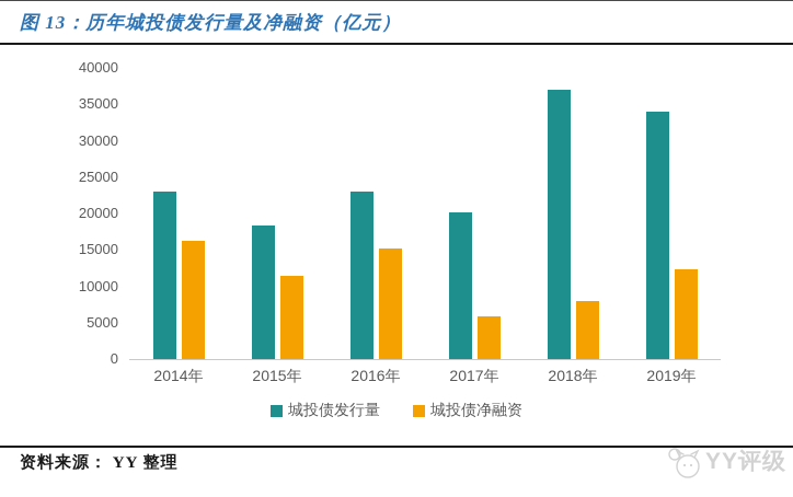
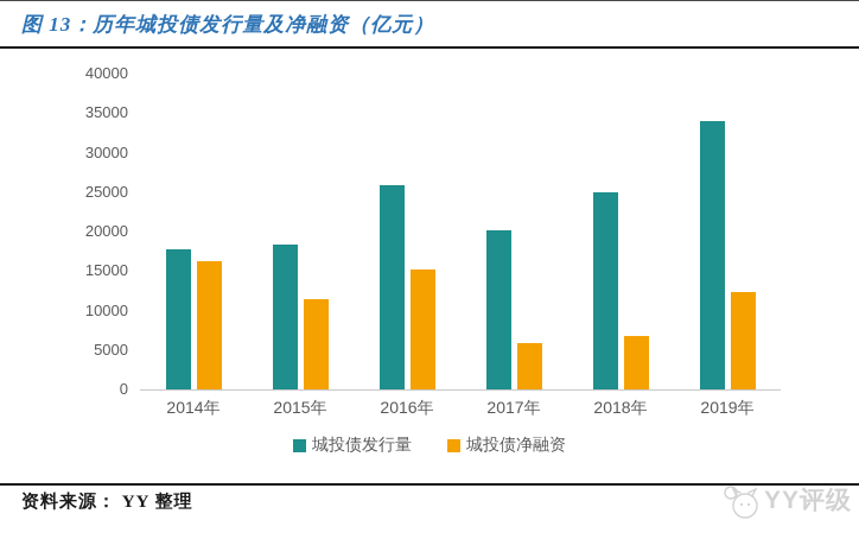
城投债发行量/2014年: 23000 -> 18000
城投债发行量/2016年: 23000 -> 26000
城投债发行量/2018年: 37000 -> 25000
城投债净融资/2018年: 8000 -> 7000
